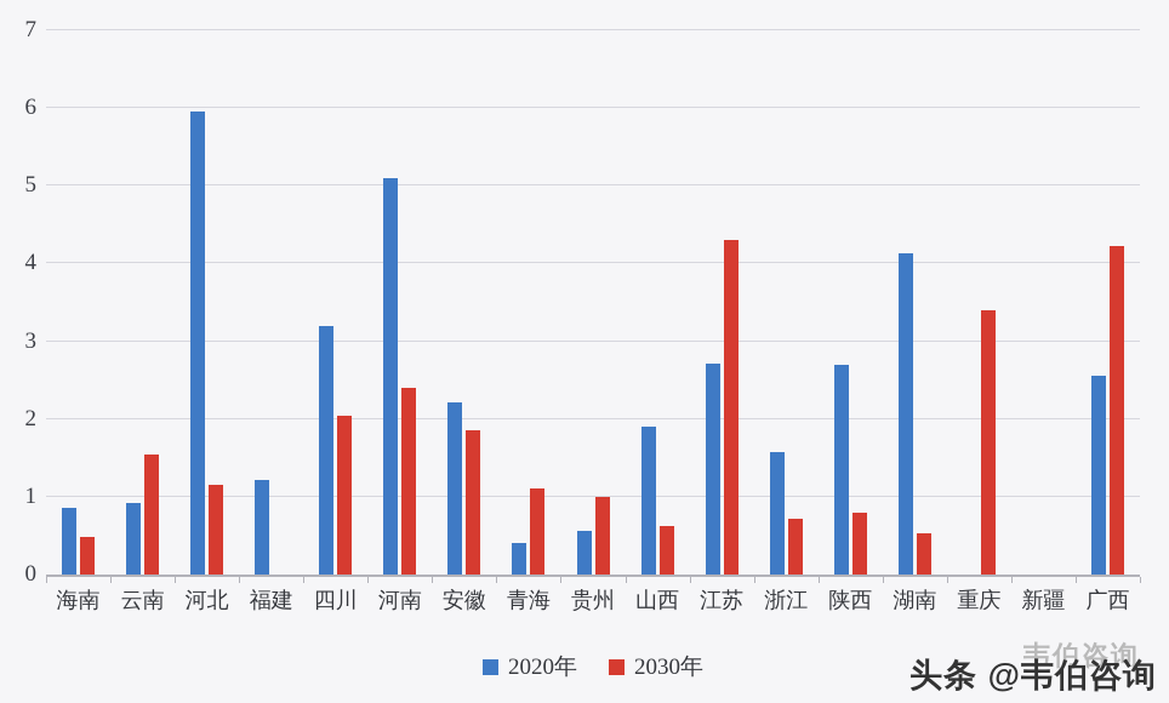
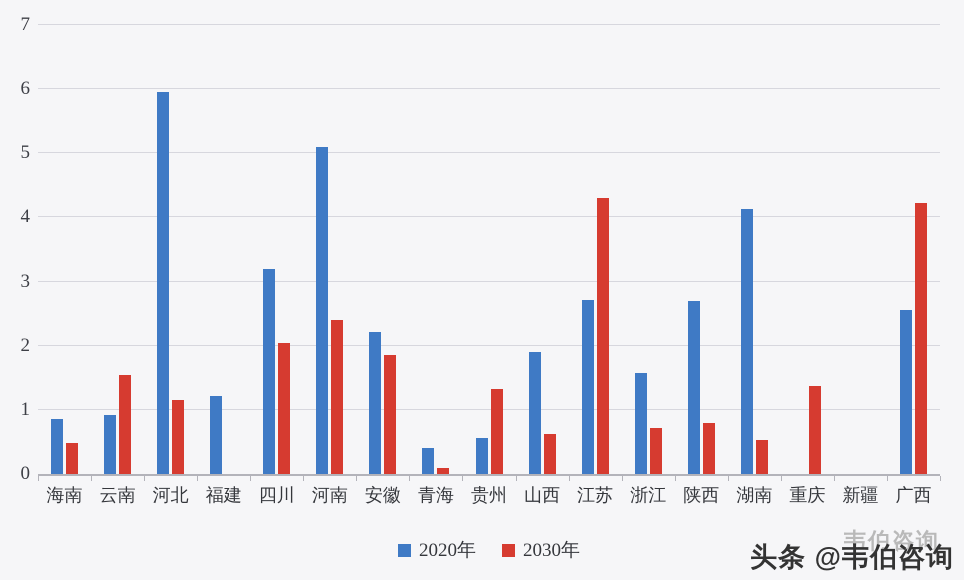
2030年/青海: 1.1 -> 0.1
2030年/贵州: 1.0 -> 1.3
2030年/重庆: 3.4 -> 1.4
